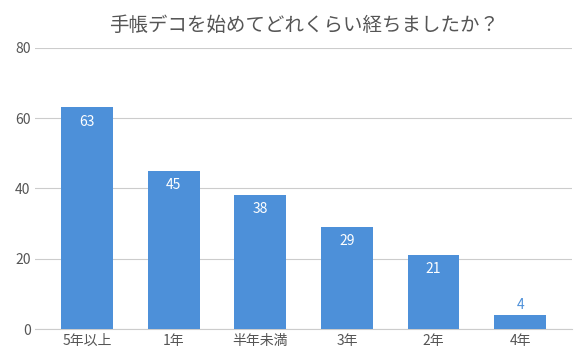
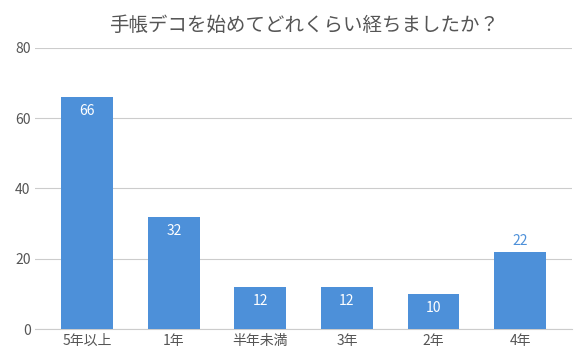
5年以上: 63 -> 66
1年: 45 -> 32
半年未満: 38 -> 12
3年: 29 -> 12
2年: 21 -> 10
4年: 4 -> 22
